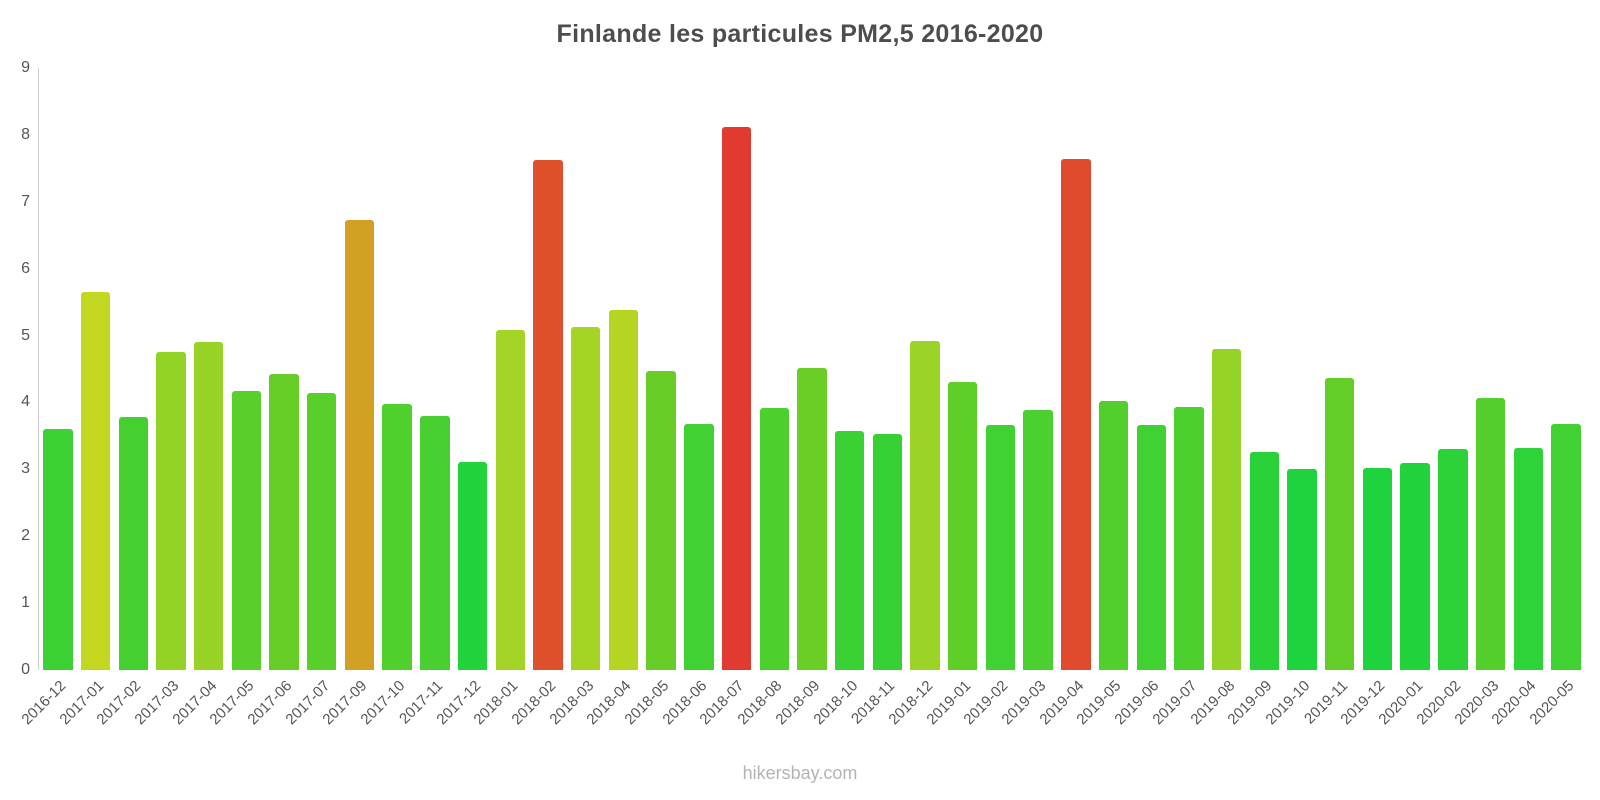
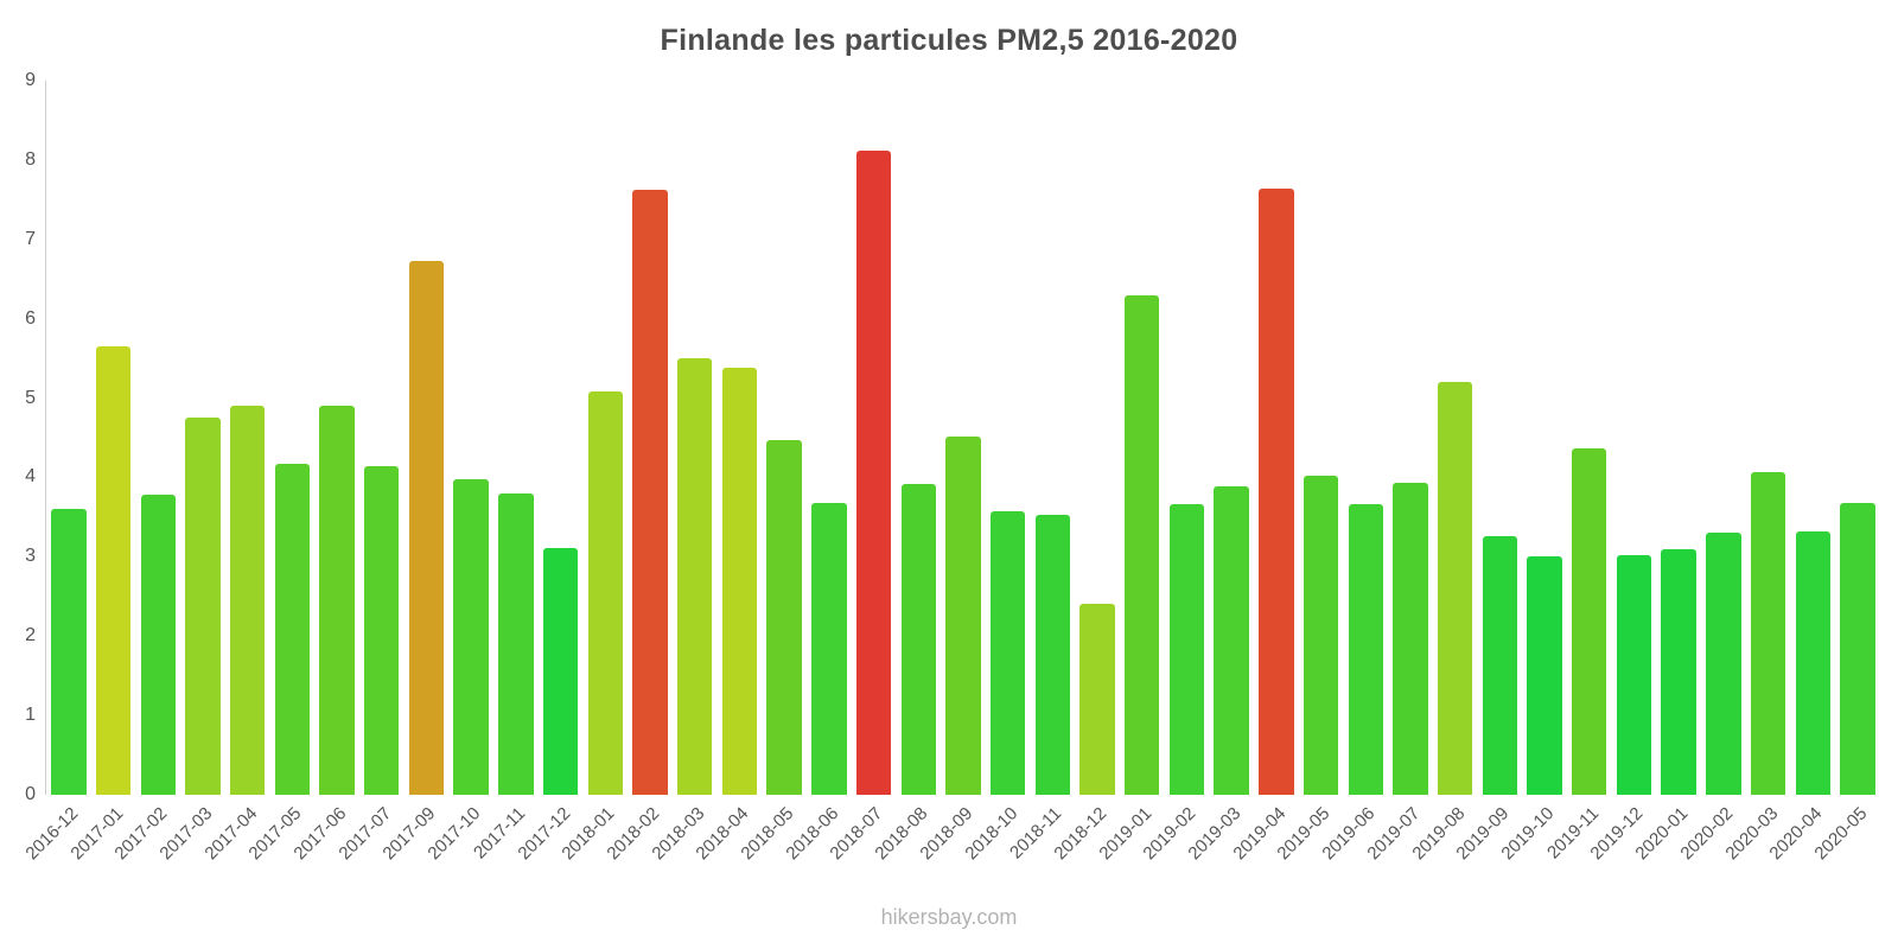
2017-06: 4.4 -> 4.9
2018-03: 5.1 -> 5.5
2018-12: 4.9 -> 2.4
2019-01: 4.3 -> 6.3
2019-08: 4.8 -> 5.2
